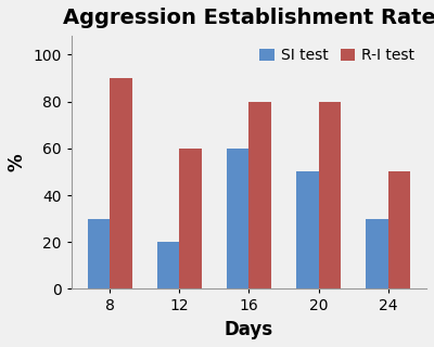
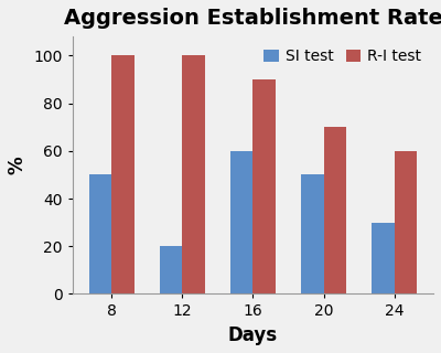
SI test/8: 30 -> 50
R-I test/8: 90 -> 100
R-I test/12: 60 -> 100
R-I test/16: 80 -> 90
R-I test/20: 80 -> 70
R-I test/24: 50 -> 60
